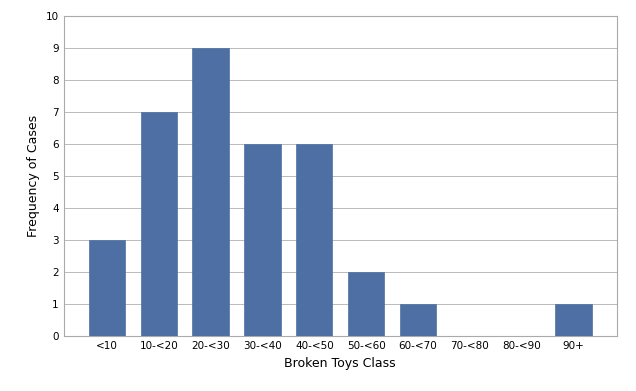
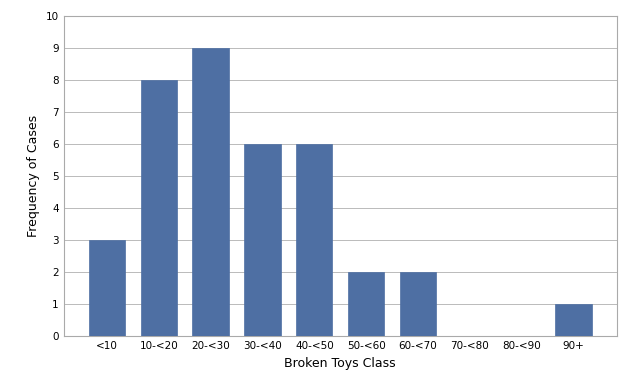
10-<20: 7 -> 8
60-<70: 1 -> 2
